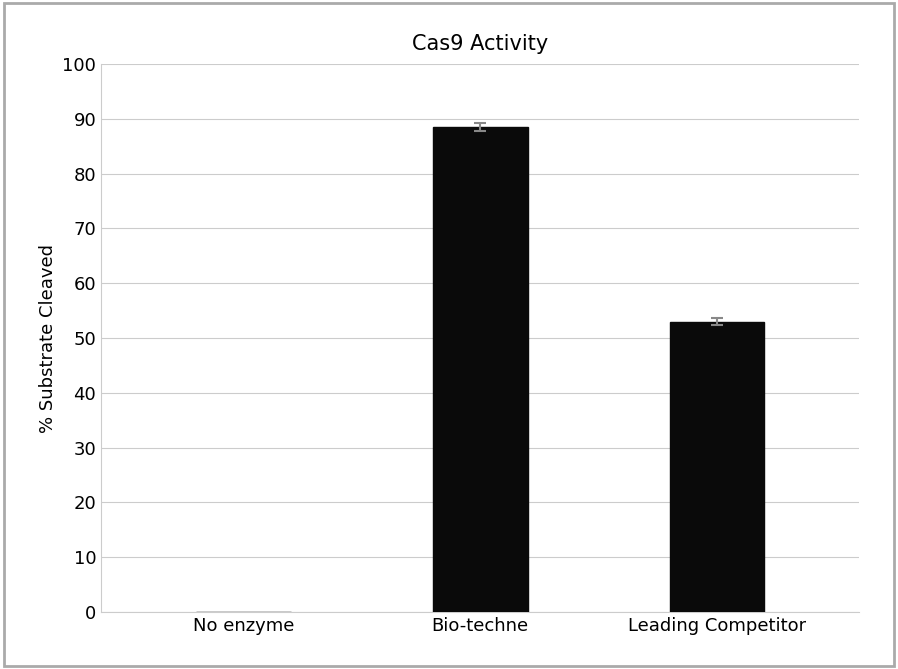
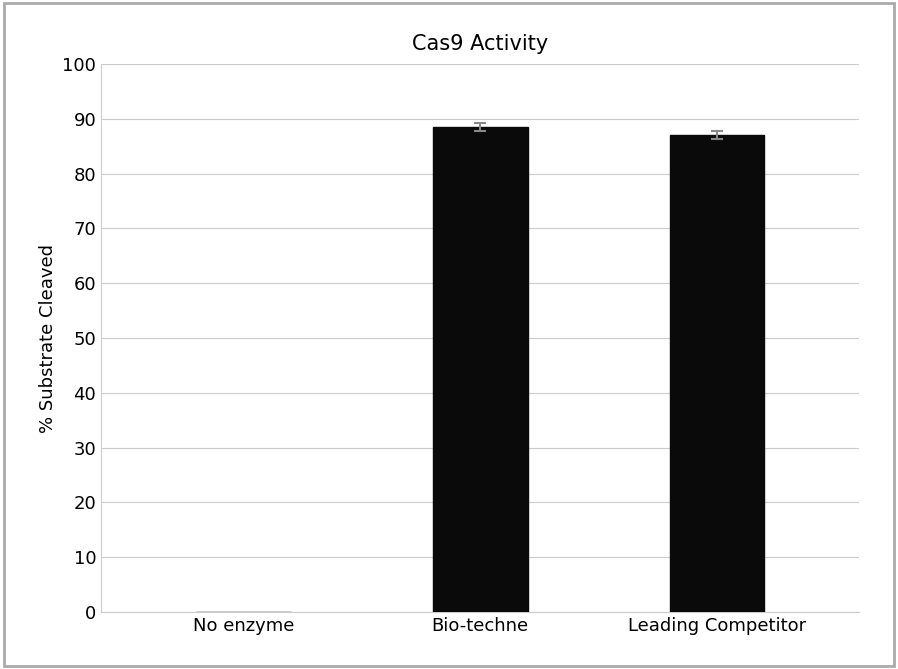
Leading Competitor: 53.0 -> 87.0
